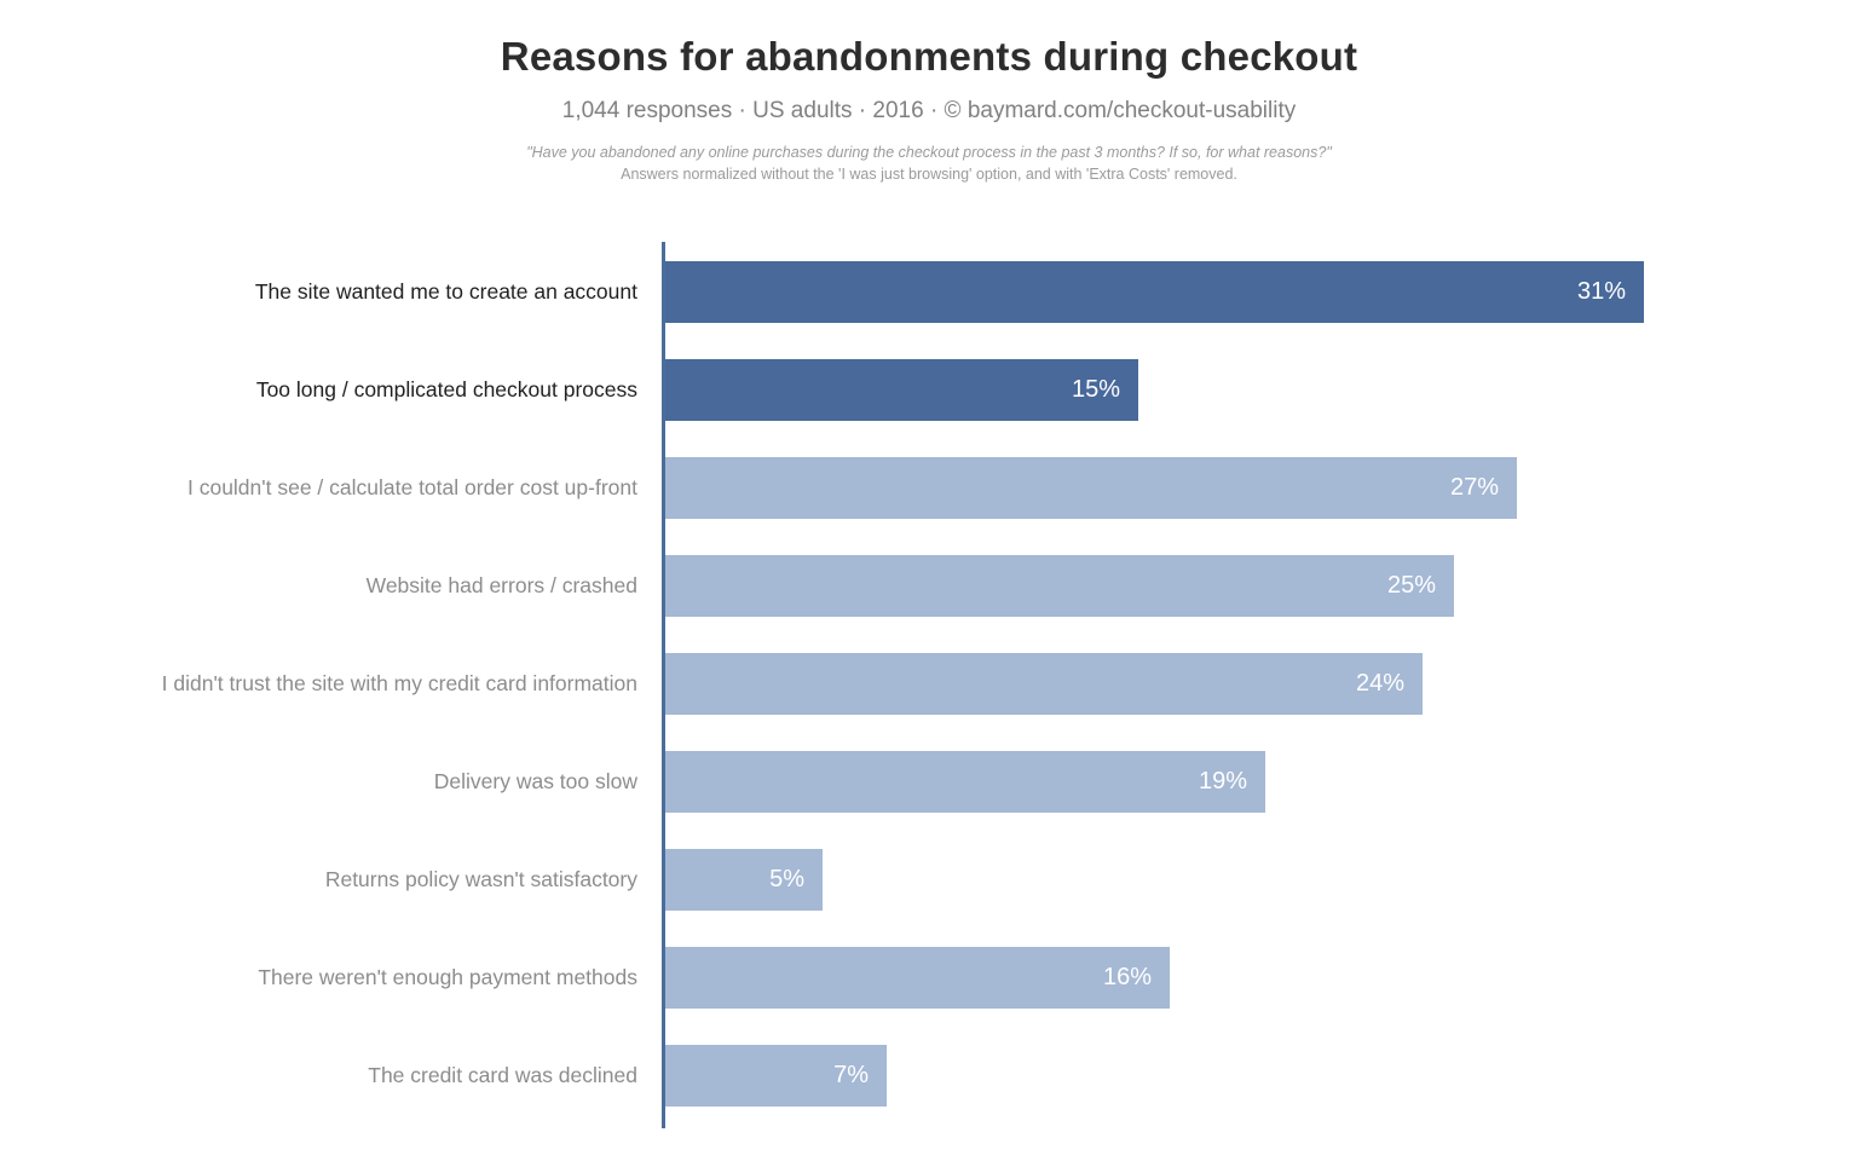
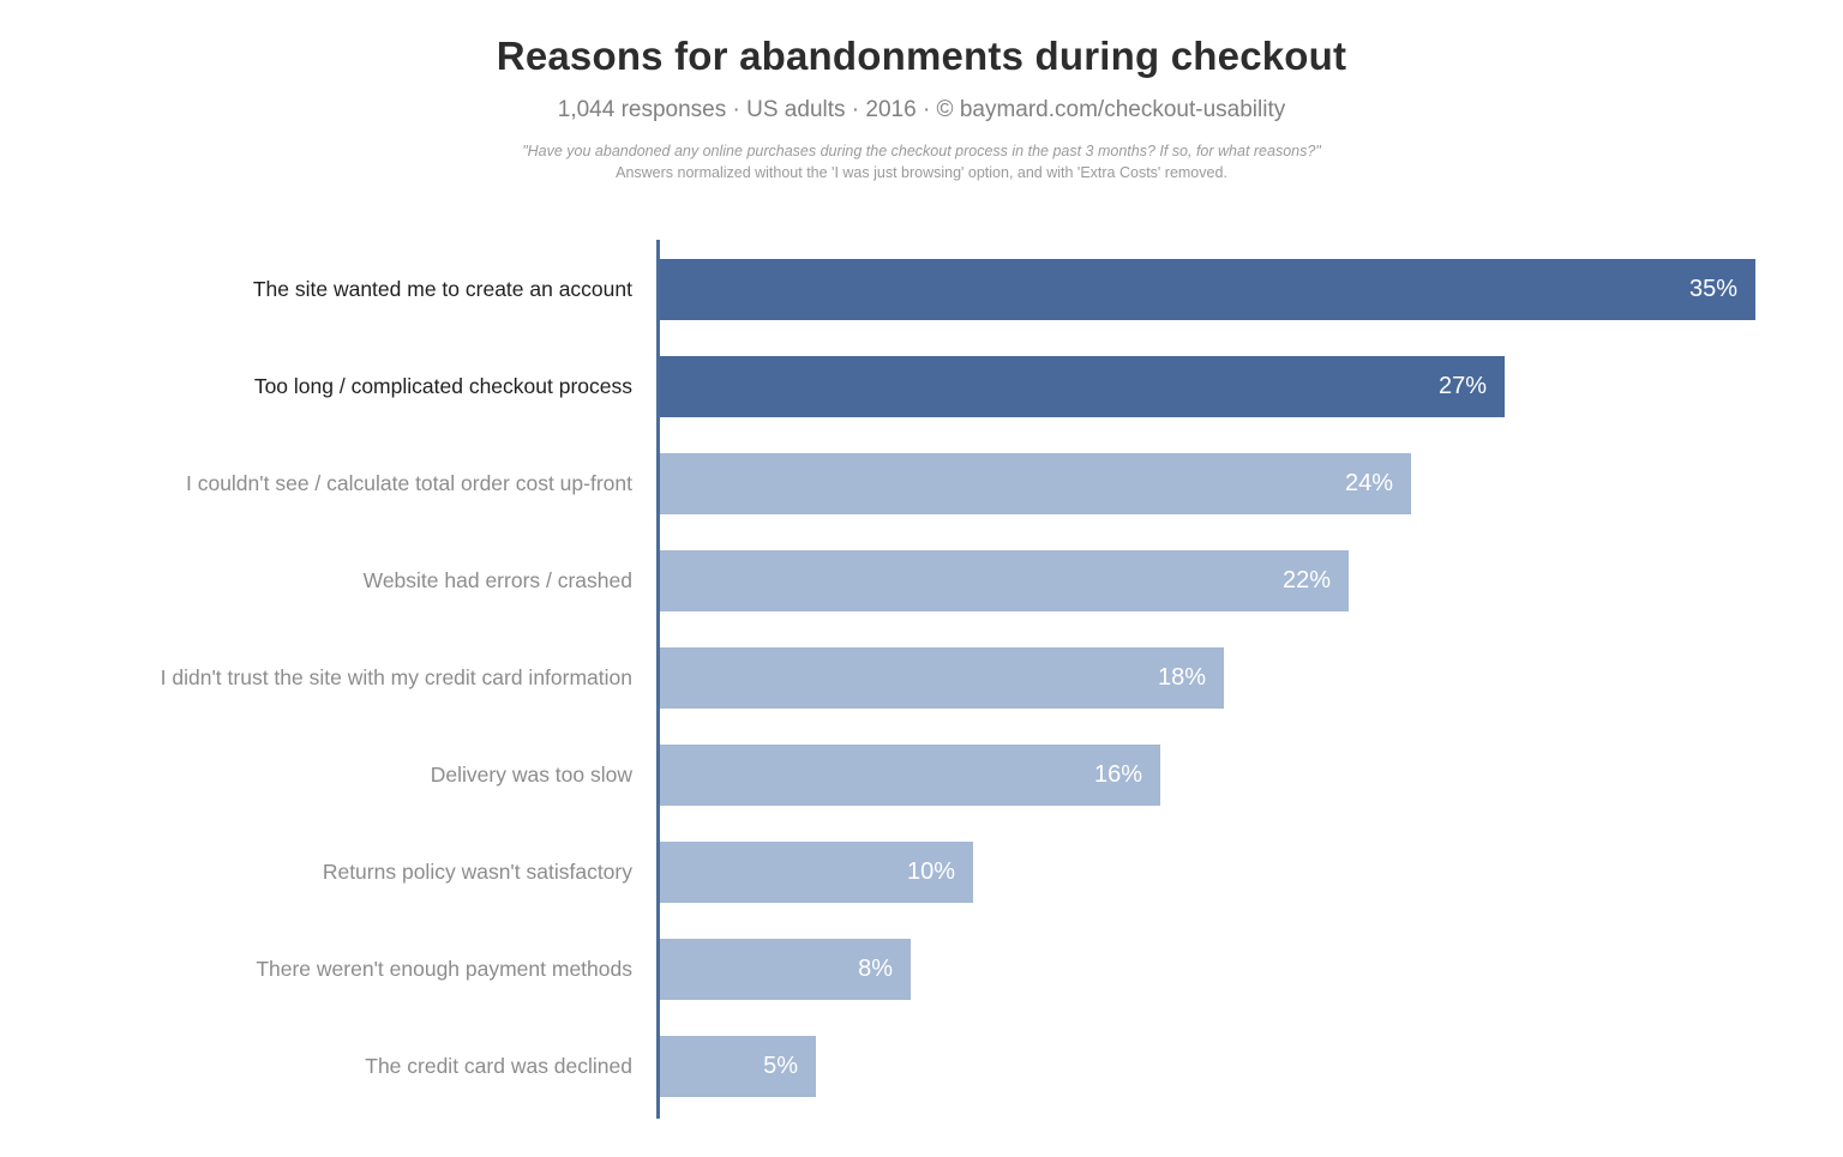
The site wanted me to create an account: 31% -> 35%
Too long / complicated checkout process: 15% -> 27%
I couldn't see / calculate total order cost up-front: 27% -> 24%
Website had errors / crashed: 25% -> 22%
I didn't trust the site with my credit card information: 24% -> 18%
Delivery was too slow: 19% -> 16%
Returns policy wasn't satisfactory: 5% -> 10%
There weren't enough payment methods: 16% -> 8%
The credit card was declined: 7% -> 5%
